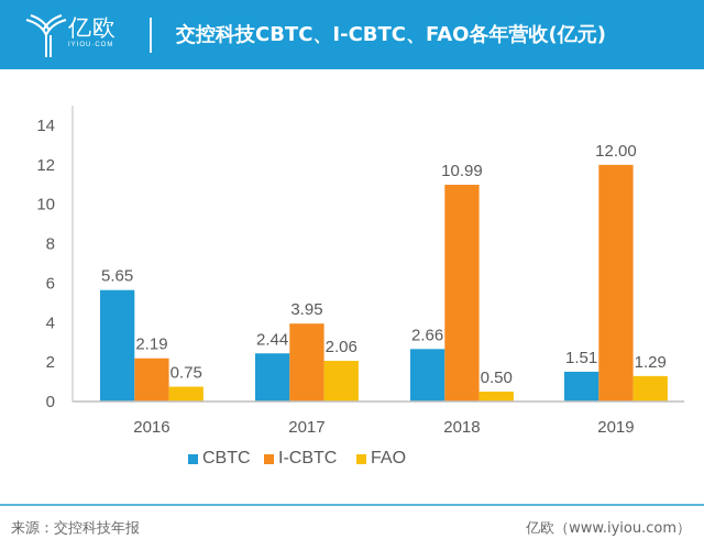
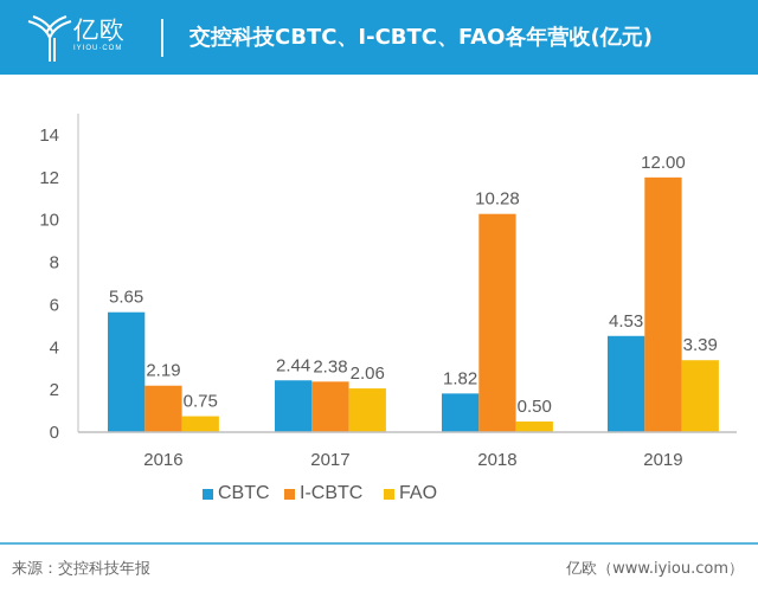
I-CBTC/2017: 3.95 -> 2.38
CBTC/2018: 2.66 -> 1.82
I-CBTC/2018: 10.99 -> 10.28
CBTC/2019: 1.51 -> 4.53
FAO/2019: 1.29 -> 3.39
